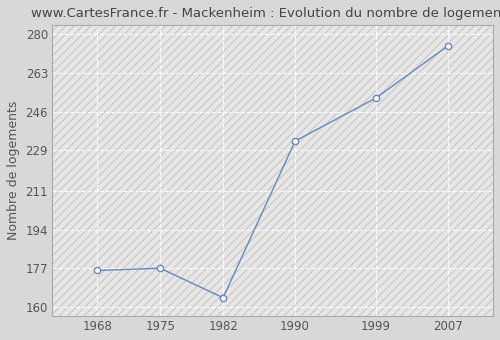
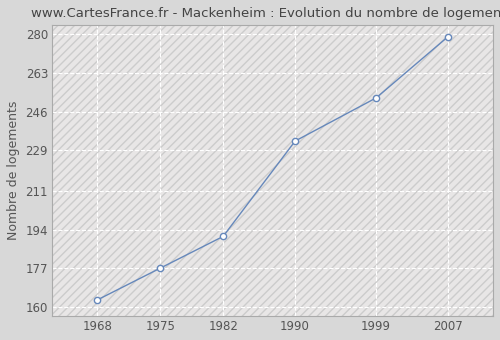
1968: 176 -> 163
1982: 164 -> 191
2007: 275 -> 279
